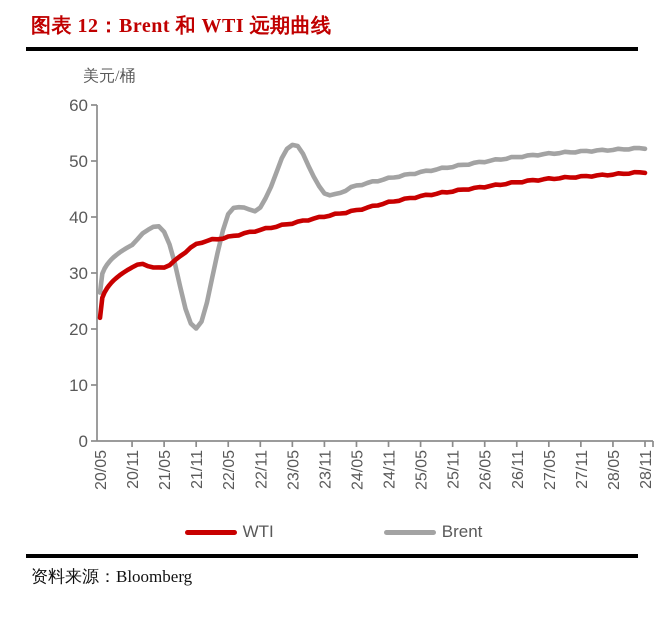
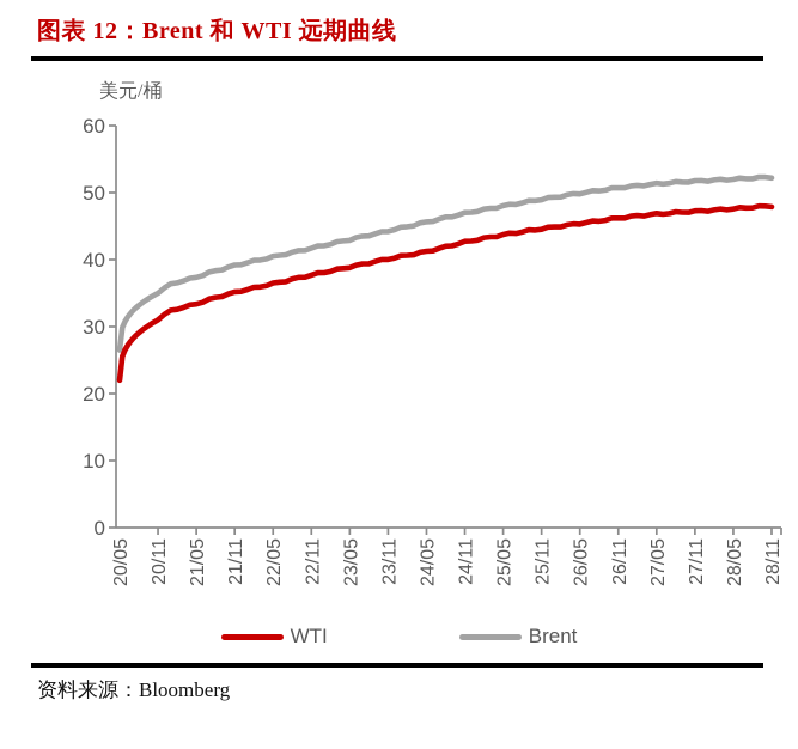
WTI/21/05: 31 -> 33
Brent/21/11: 20 -> 39
Brent/23/05: 53 -> 43
